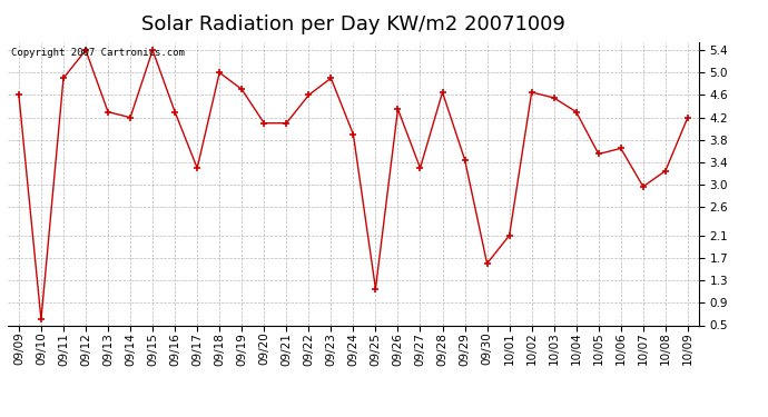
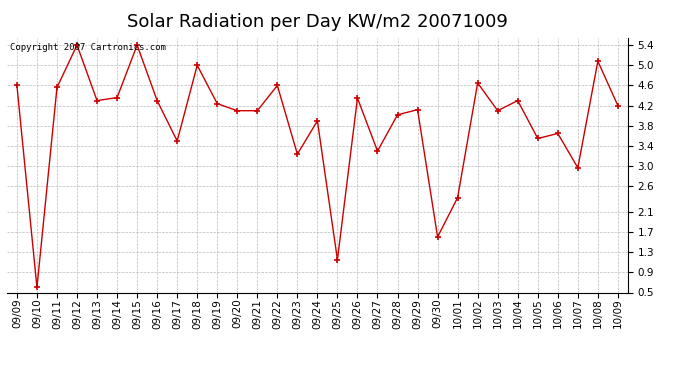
09/11: 4.90 -> 4.56
09/14: 4.20 -> 4.36
09/17: 3.30 -> 3.50
09/19: 4.70 -> 4.24
09/23: 4.90 -> 3.24
09/28: 4.65 -> 4.02
09/29: 3.45 -> 4.12
10/01: 2.10 -> 2.38
10/03: 4.55 -> 4.10
10/08: 3.25 -> 5.08
